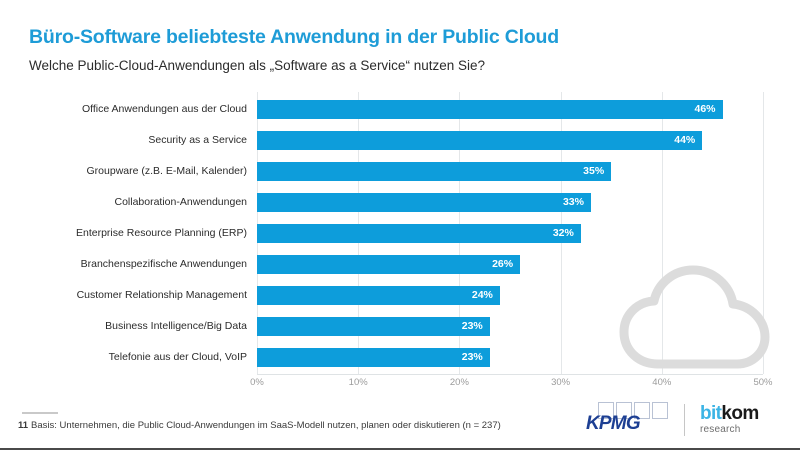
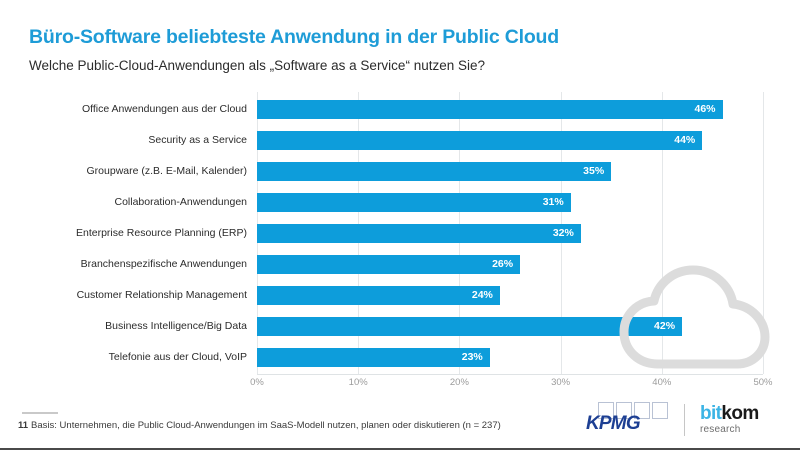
Collaboration-Anwendungen: 33% -> 31%
Business Intelligence/Big Data: 23% -> 42%
